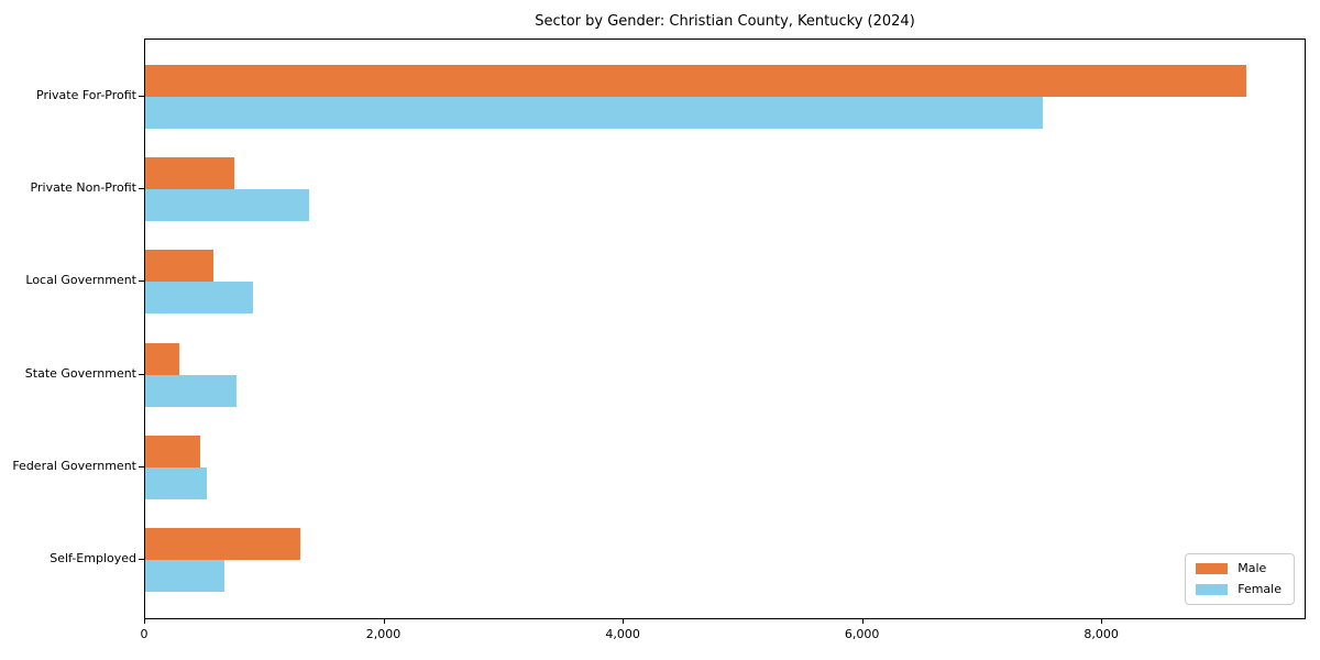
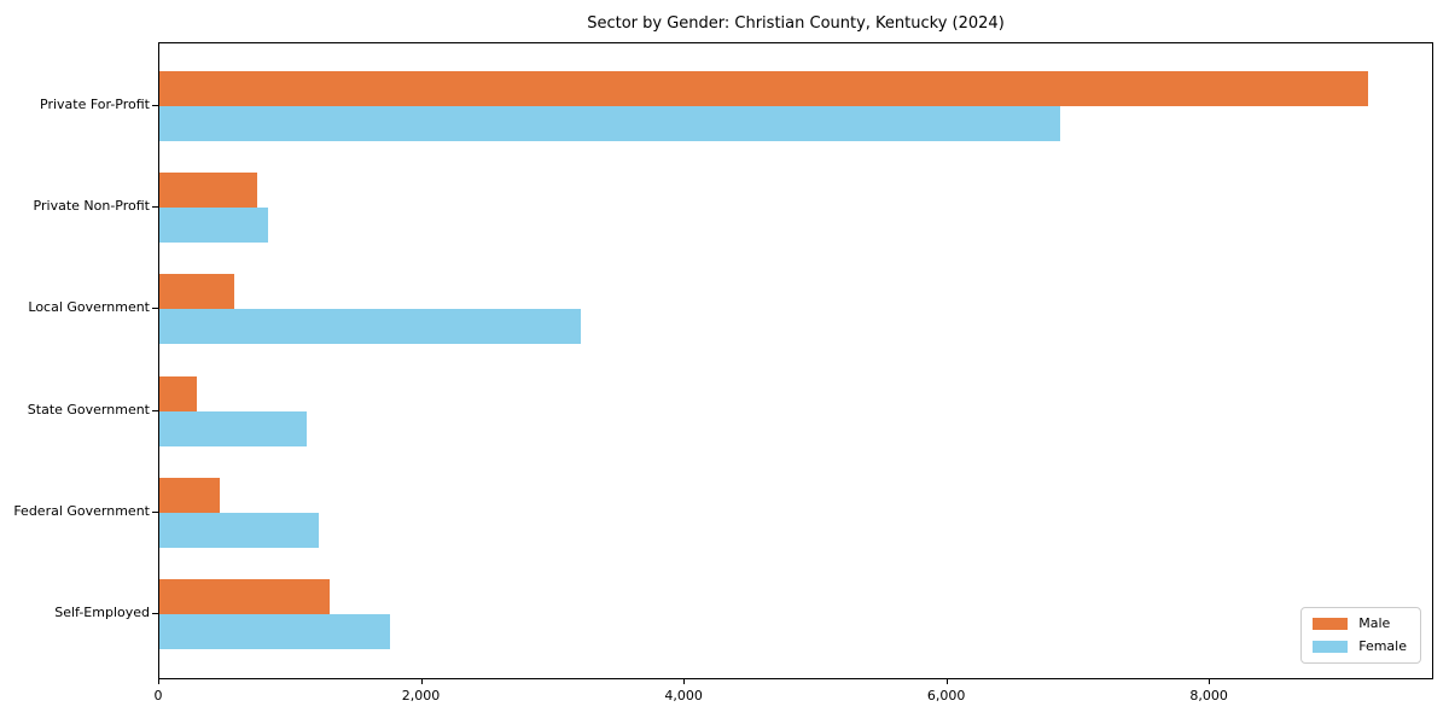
Female/Private For-Profit: 7500 -> 6860
Female/Private Non-Profit: 1370 -> 830
Female/Local Government: 900 -> 3210
Female/State Government: 760 -> 1120
Female/Federal Government: 510 -> 1210
Female/Self-Employed: 660 -> 1760
